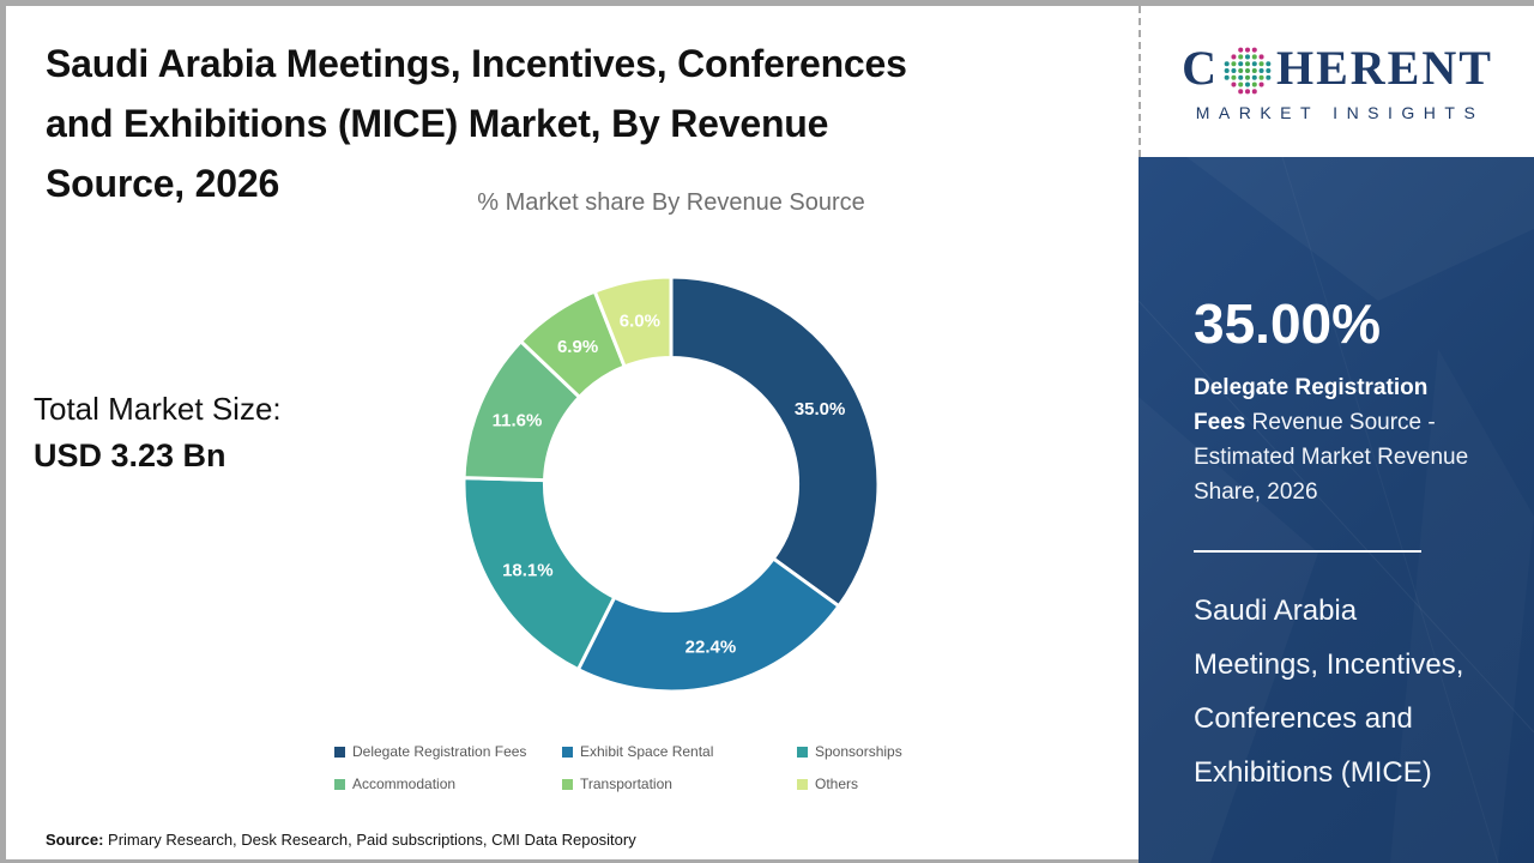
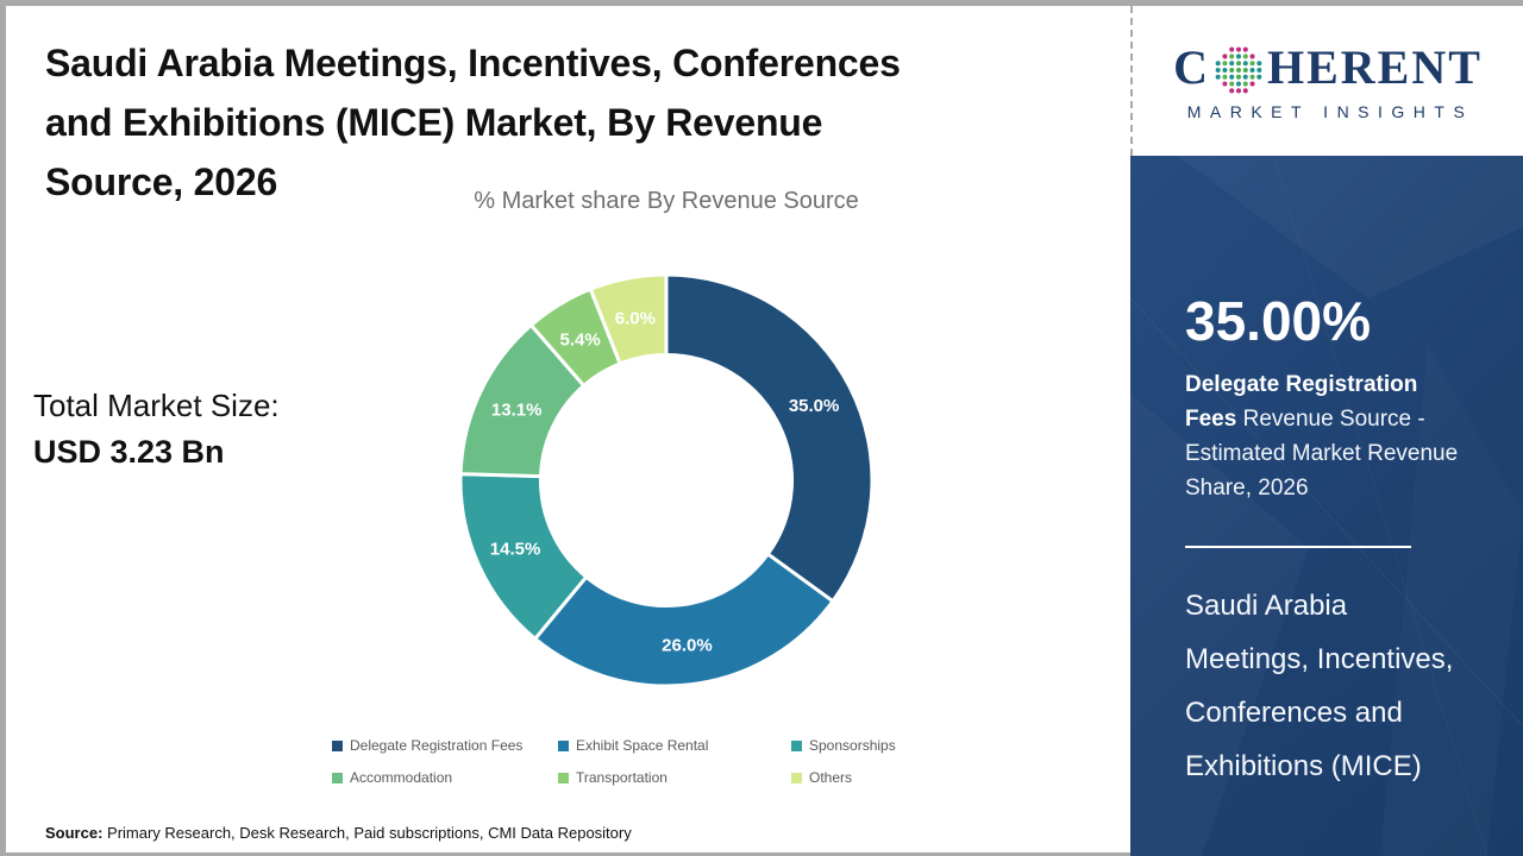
Exhibit Space Rental: 22.4% -> 26.0%
Sponsorships: 18.1% -> 14.5%
Accommodation: 11.6% -> 13.1%
Transportation: 6.9% -> 5.4%
